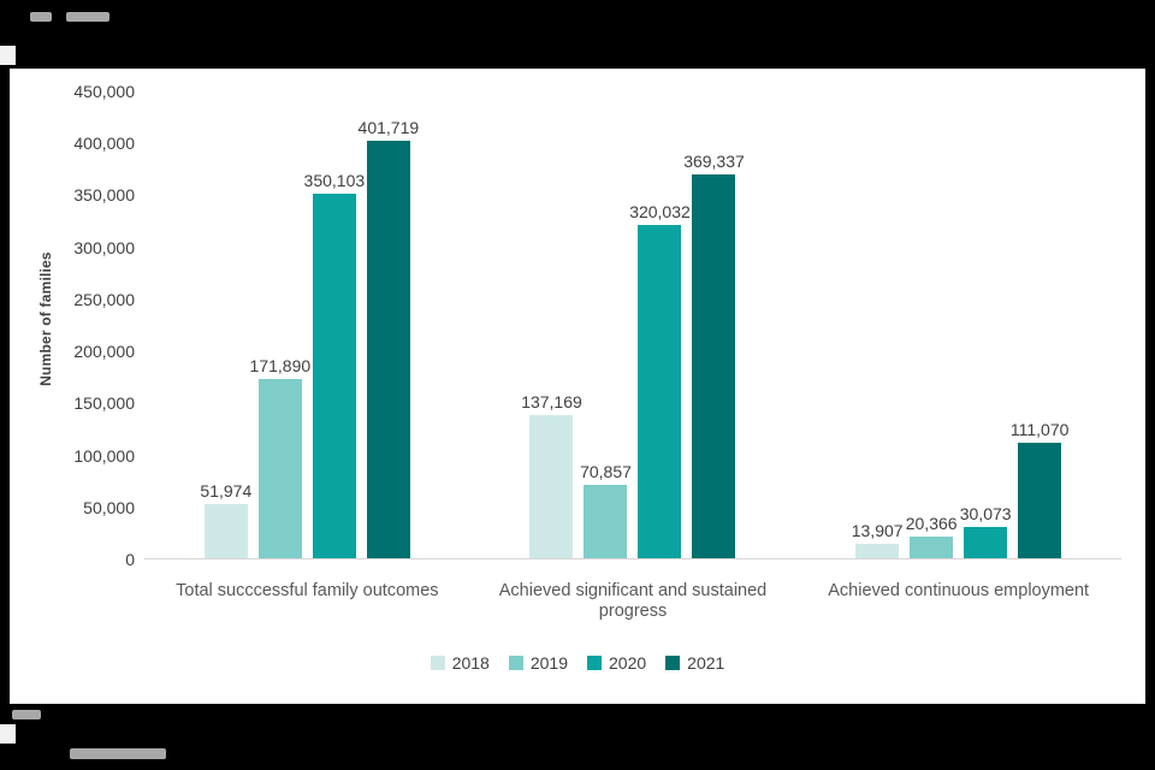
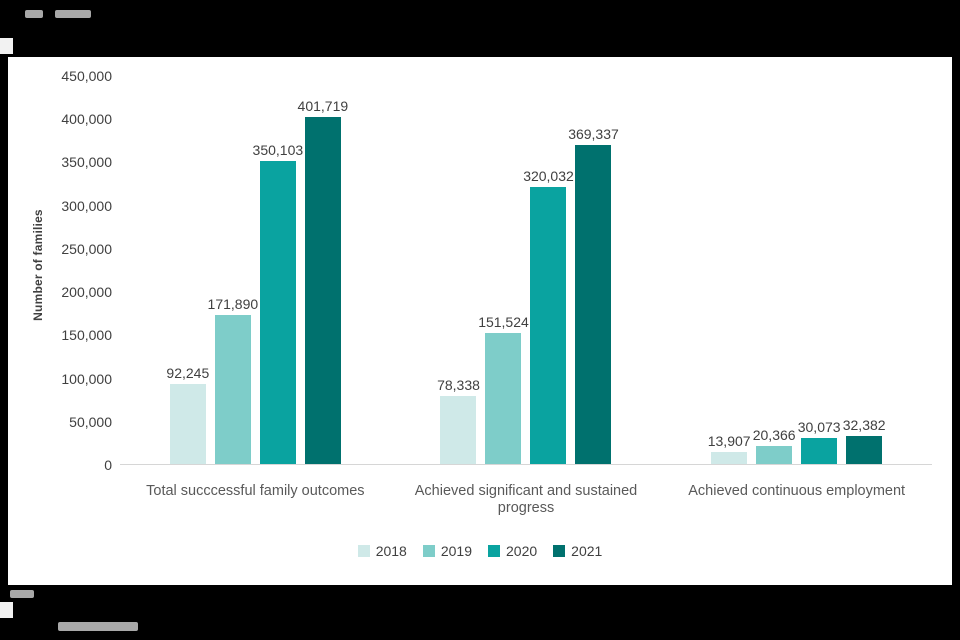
2018/Total succcessful family outcomes: 51,974 -> 92,245
2018/Achieved significant and sustained progress: 137,169 -> 78,338
2019/Achieved significant and sustained progress: 70,857 -> 151,524
2021/Achieved continuous employment: 111,070 -> 32,382
